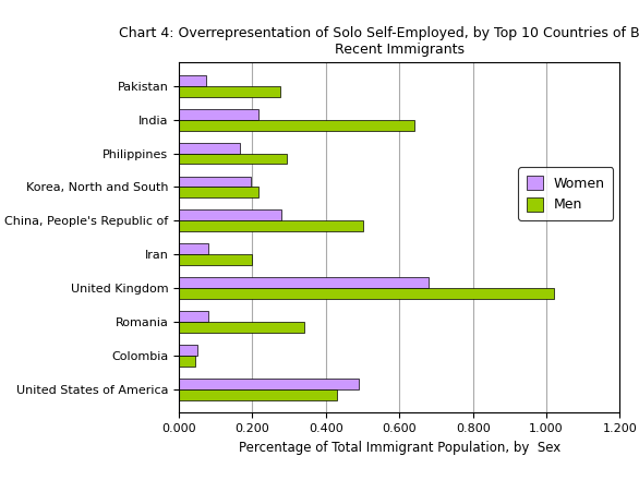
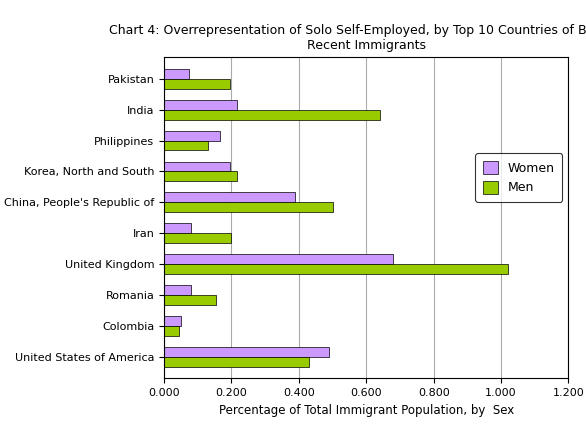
Men/Pakistan: 0.275 -> 0.195
Men/Philippines: 0.295 -> 0.130
Women/China, People's Republic of: 0.280 -> 0.390
Men/Romania: 0.340 -> 0.155
